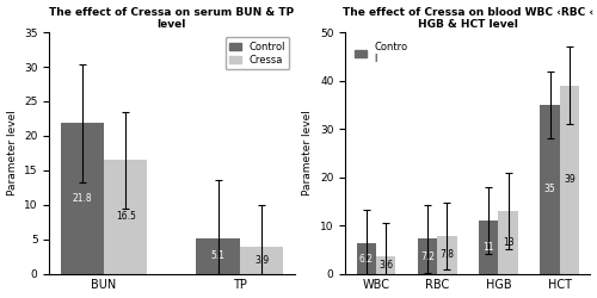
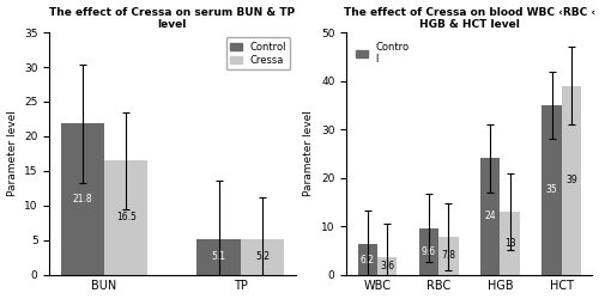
The effect of Cressa on serum BUN & TP level/Cressa/TP: 3.9 -> 5.2
The effect of Cressa on blood WBC ‹RBC ‹ HGB & HCT level/Contro l/RBC: 7.2 -> 9.6
The effect of Cressa on blood WBC ‹RBC ‹ HGB & HCT level/Contro l/HGB: 11 -> 24
